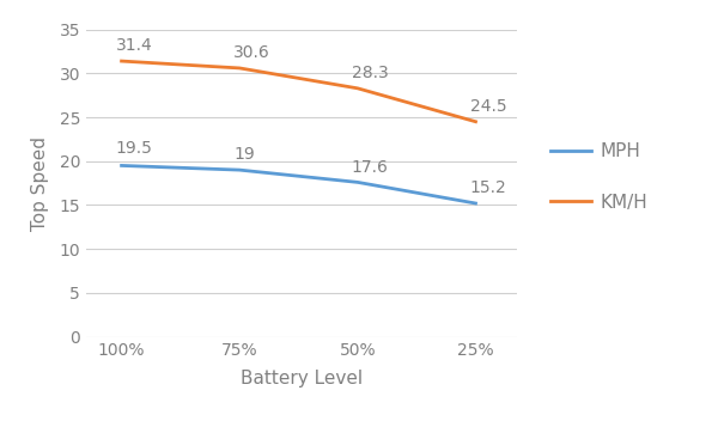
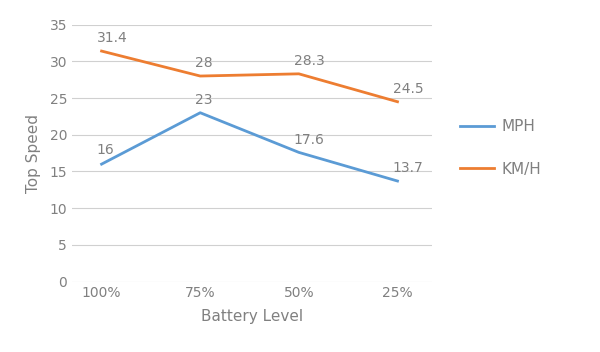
MPH/100%: 19.5 -> 16
MPH/75%: 19 -> 23
KM/H/75%: 30.6 -> 28
MPH/25%: 15.2 -> 13.7
